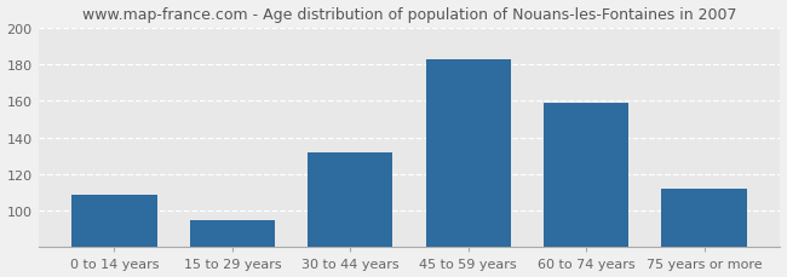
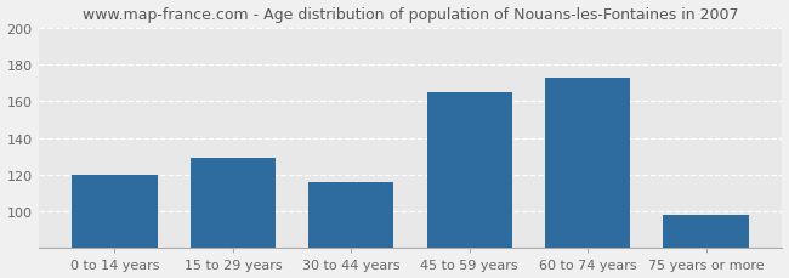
0 to 14 years: 109 -> 120
15 to 29 years: 95 -> 129
30 to 44 years: 132 -> 116
45 to 59 years: 183 -> 165
60 to 74 years: 159 -> 173
75 years or more: 112 -> 98
